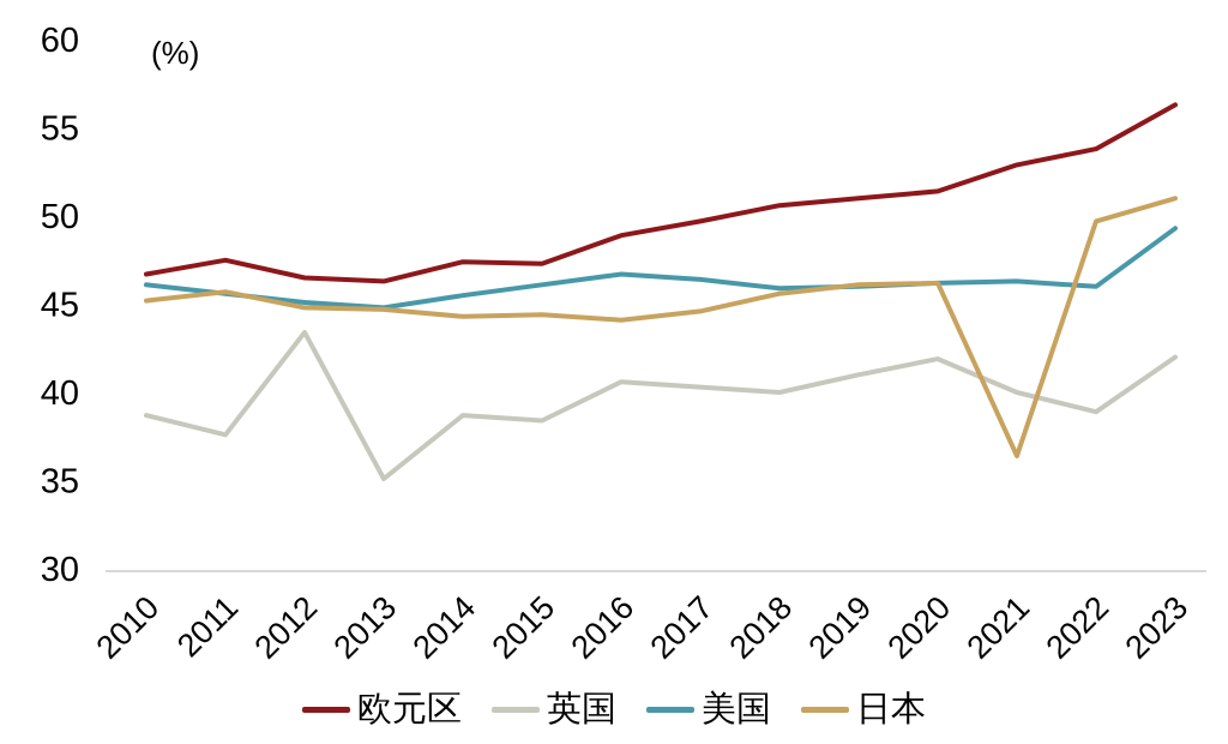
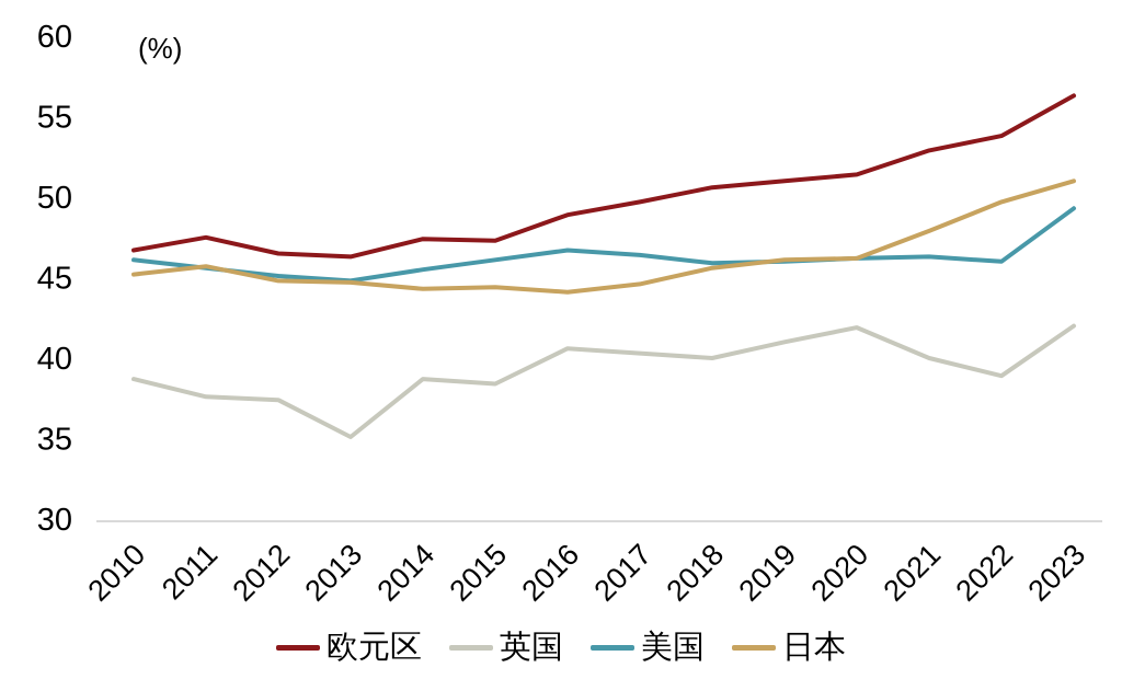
英国/2012: 43.4 -> 37.4
日本/2021: 36.4 -> 47.9
